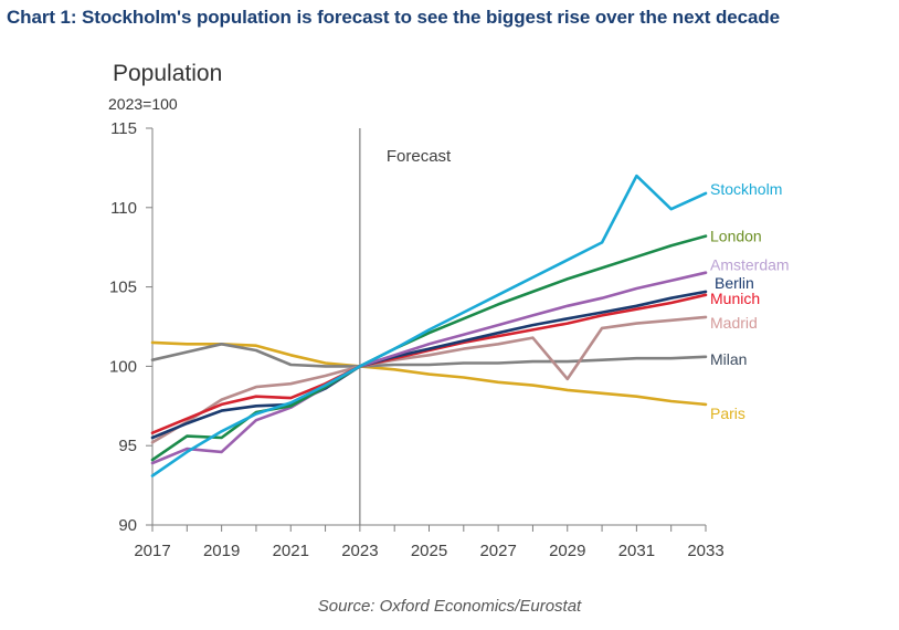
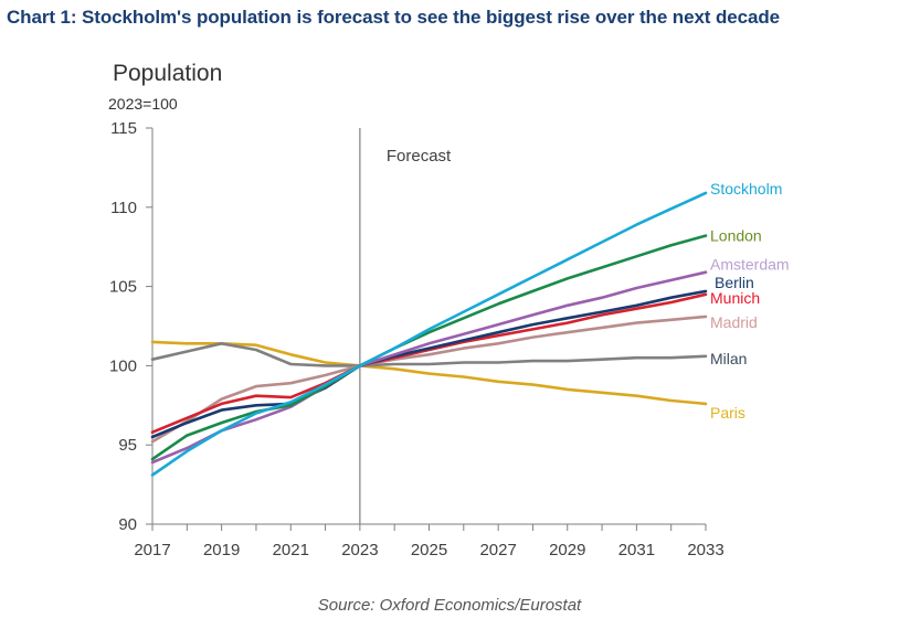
London/2019: 95.5 -> 96.4
Amsterdam/2019: 94.6 -> 95.9
Madrid/2029: 99.2 -> 102.1
Stockholm/2031: 112.0 -> 108.9
